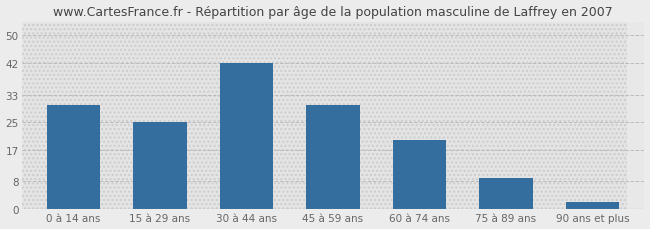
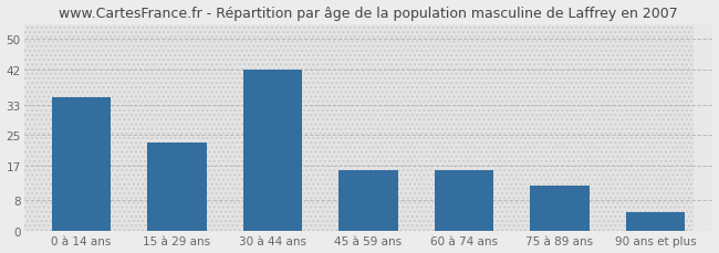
0 à 14 ans: 30 -> 35
15 à 29 ans: 25 -> 23
45 à 59 ans: 30 -> 16
60 à 74 ans: 20 -> 16
75 à 89 ans: 9 -> 12
90 ans et plus: 2 -> 5
